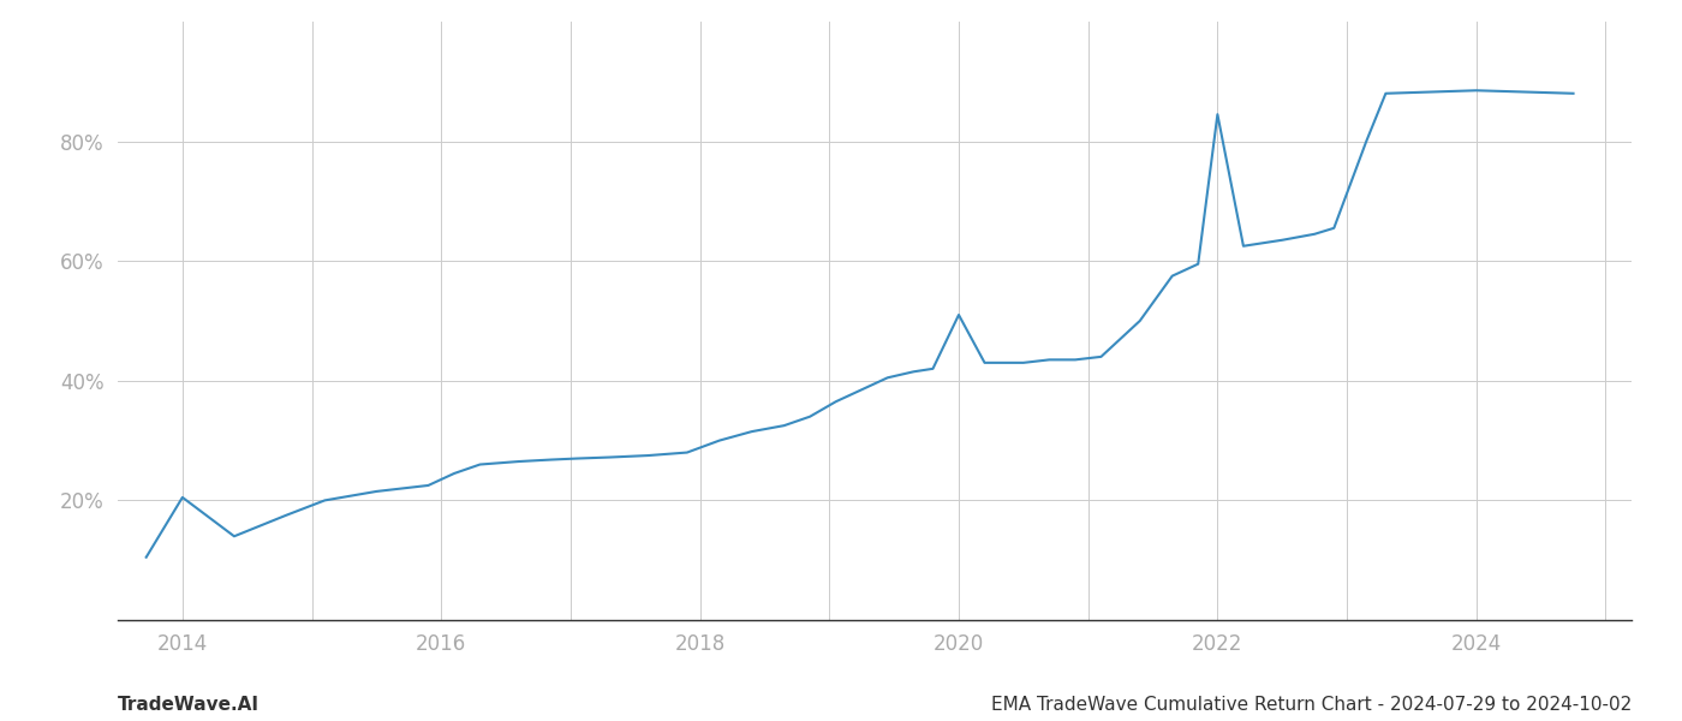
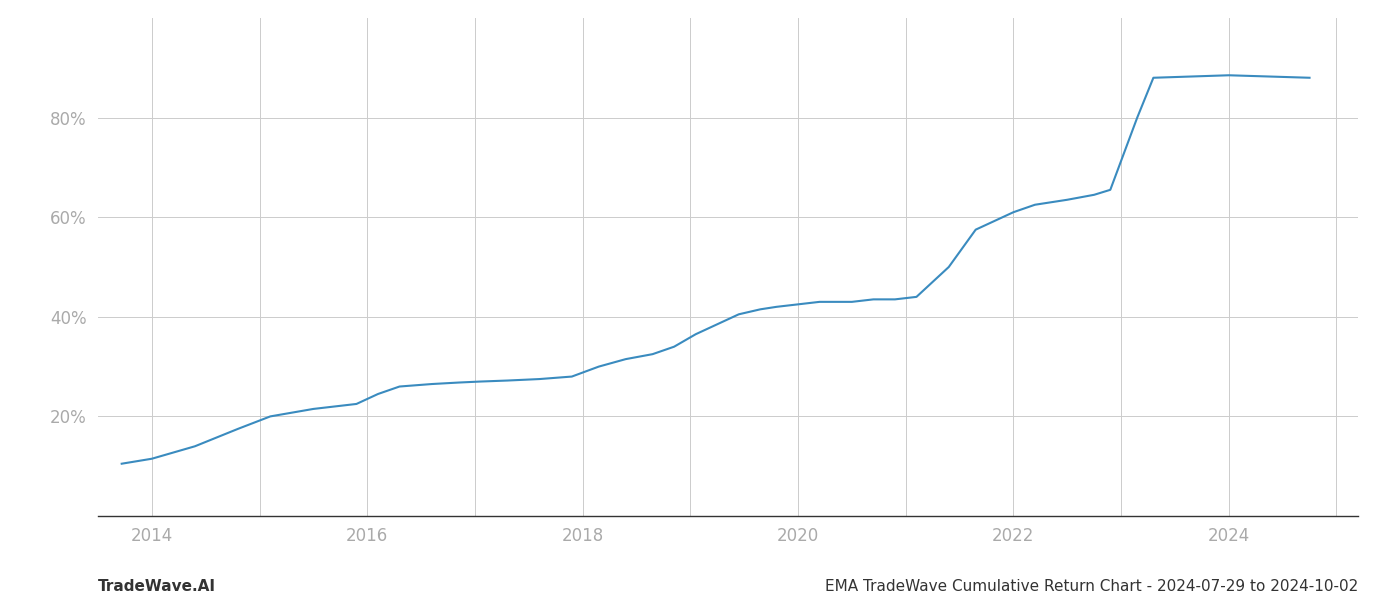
2014: 20.5% -> 11.5%
2020: 51.0% -> 42.5%
2022: 84.5% -> 61.0%
